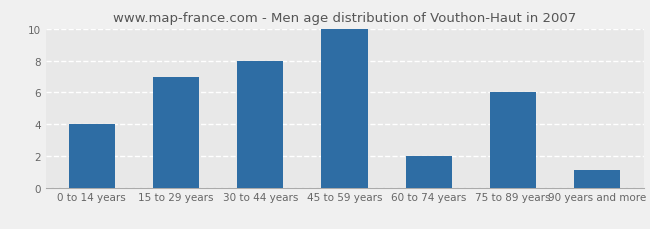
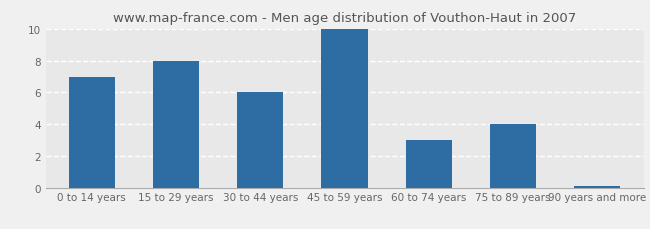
0 to 14 years: 4.0 -> 7.0
15 to 29 years: 7.0 -> 8.0
30 to 44 years: 8.0 -> 6.0
60 to 74 years: 2.0 -> 3.0
75 to 89 years: 6.0 -> 4.0
90 years and more: 1.1 -> 0.1
